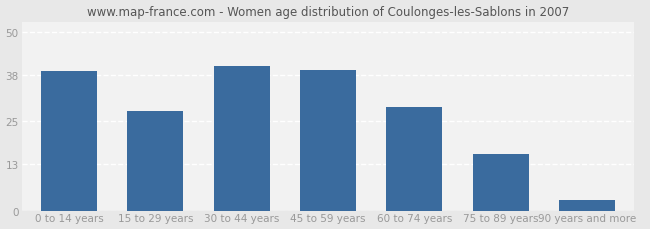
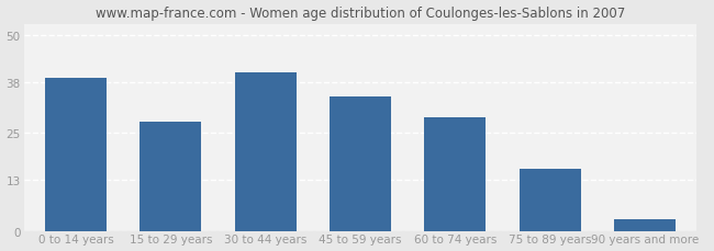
45 to 59 years: 39.5 -> 34.5
